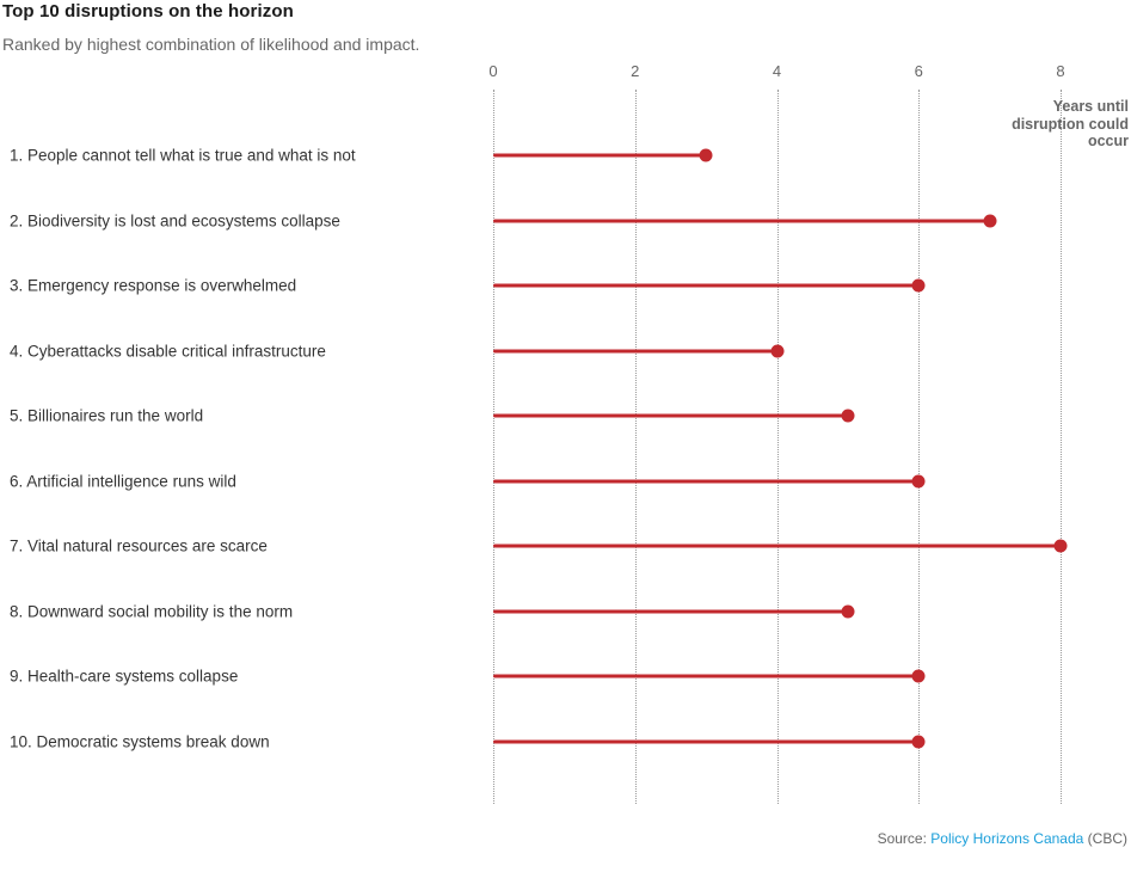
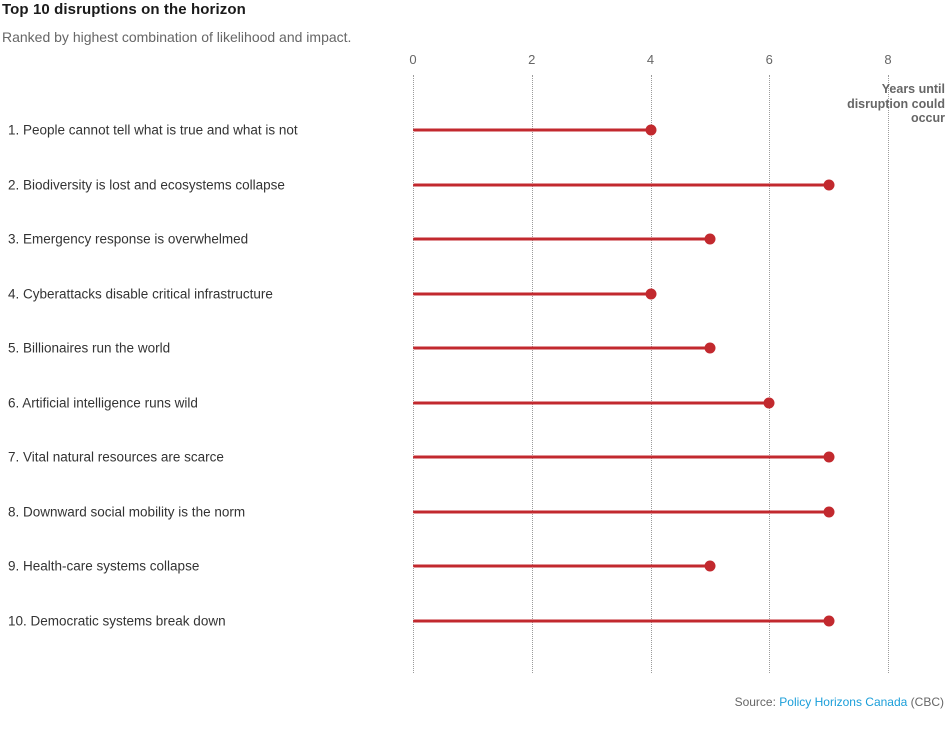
1. People cannot tell what is true and what is not: 3 -> 4
3. Emergency response is overwhelmed: 6 -> 5
7. Vital natural resources are scarce: 8 -> 7
8. Downward social mobility is the norm: 5 -> 7
9. Health-care systems collapse: 6 -> 5
10. Democratic systems break down: 6 -> 7
